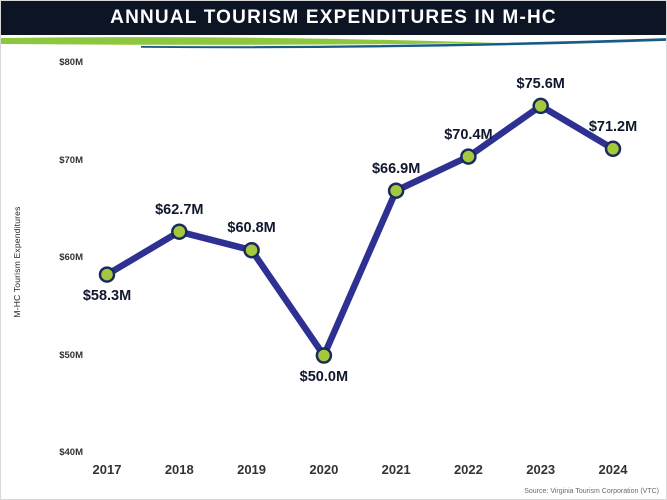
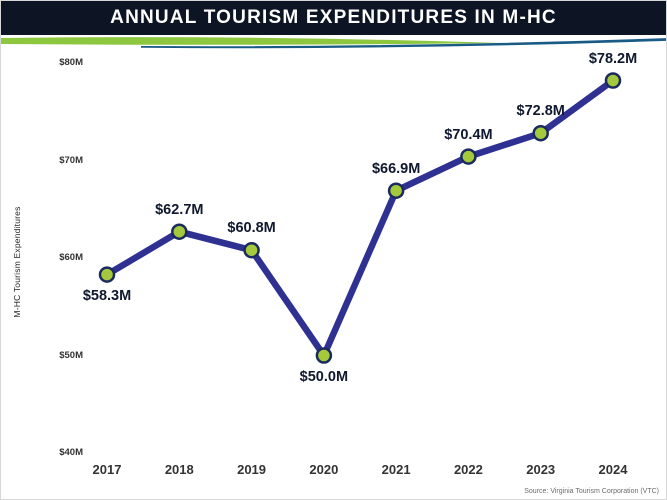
2023: $75.6M -> $72.8M
2024: $71.2M -> $78.2M
